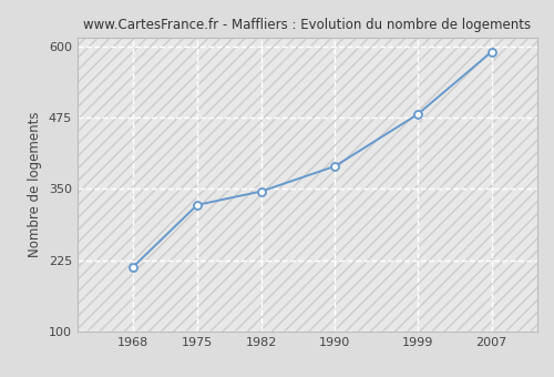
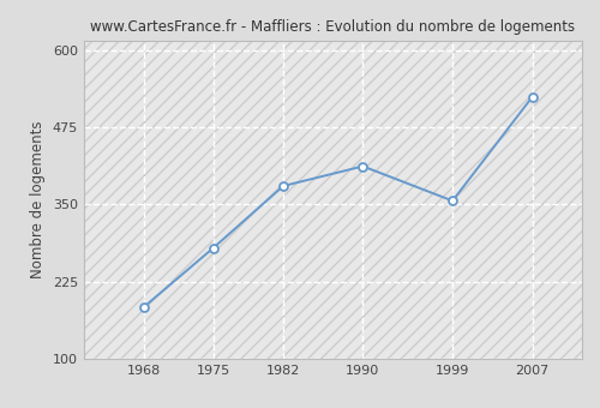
1968: 213 -> 184
1975: 322 -> 280
1982: 346 -> 380
1990: 390 -> 412
1999: 481 -> 356
2007: 590 -> 524
